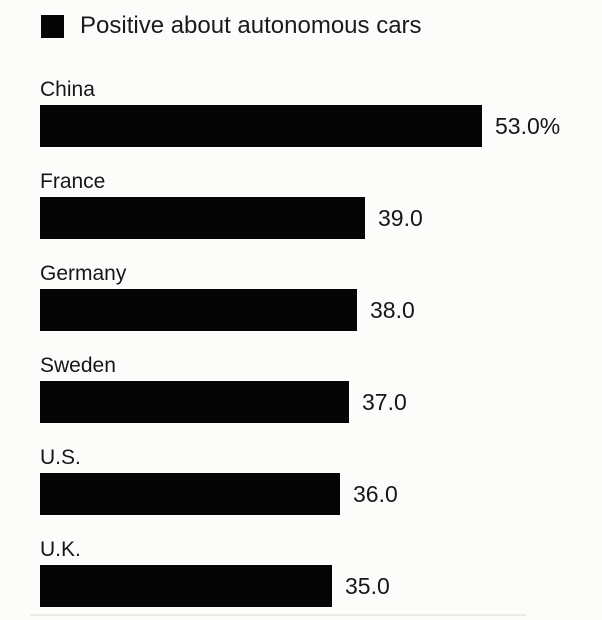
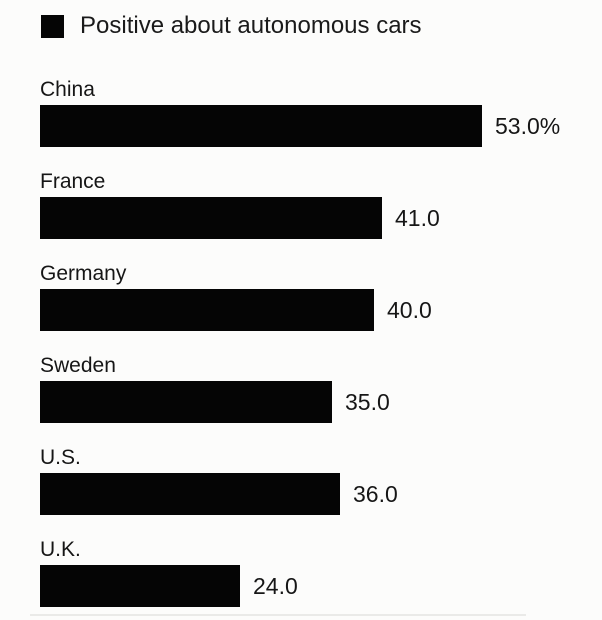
France: 39.0 -> 41.0
Germany: 38.0 -> 40.0
Sweden: 37.0 -> 35.0
U.K.: 35.0 -> 24.0
